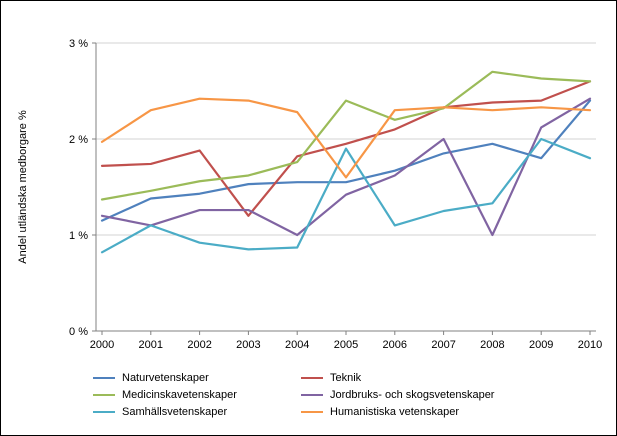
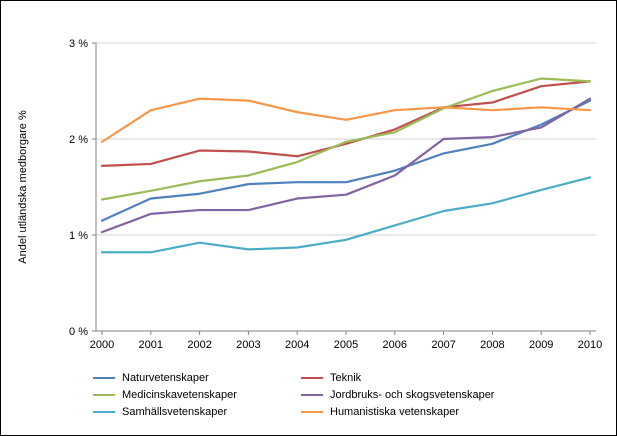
Jordbruks- och skogsvetenskaper/2000: 1.2% -> 1.0%
Jordbruks- och skogsvetenskaper/2001: 1.1% -> 1.2%
Samhällsvetenskaper/2001: 1.1% -> 0.8%
Teknik/2003: 1.2% -> 1.9%
Jordbruks- och skogsvetenskaper/2004: 1.0% -> 1.4%
Medicinskavetenskaper/2005: 2.4% -> 2.0%
Samhällsvetenskaper/2005: 1.9% -> 0.9%
Humanistiska vetenskaper/2005: 1.6% -> 2.2%
Medicinskavetenskaper/2006: 2.2% -> 2.1%
Medicinskavetenskaper/2008: 2.7% -> 2.5%
Jordbruks- och skogsvetenskaper/2008: 1.0% -> 2.0%
Naturvetenskaper/2009: 1.8% -> 2.1%
Teknik/2009: 2.4% -> 2.5%
Samhällsvetenskaper/2009: 2.0% -> 1.5%
Samhällsvetenskaper/2010: 1.8% -> 1.6%
